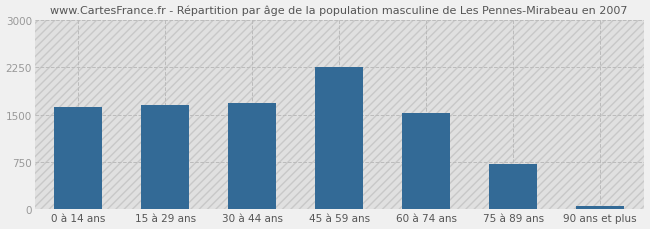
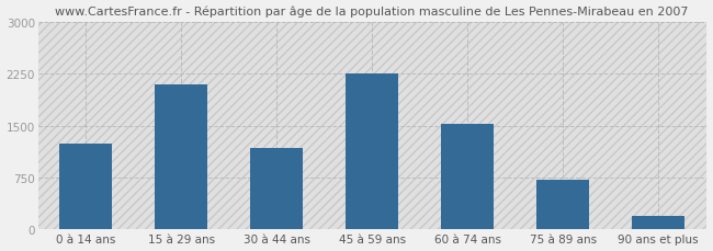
0 à 14 ans: 1620 -> 1240
15 à 29 ans: 1660 -> 2100
30 à 44 ans: 1680 -> 1180
90 ans et plus: 60 -> 200
